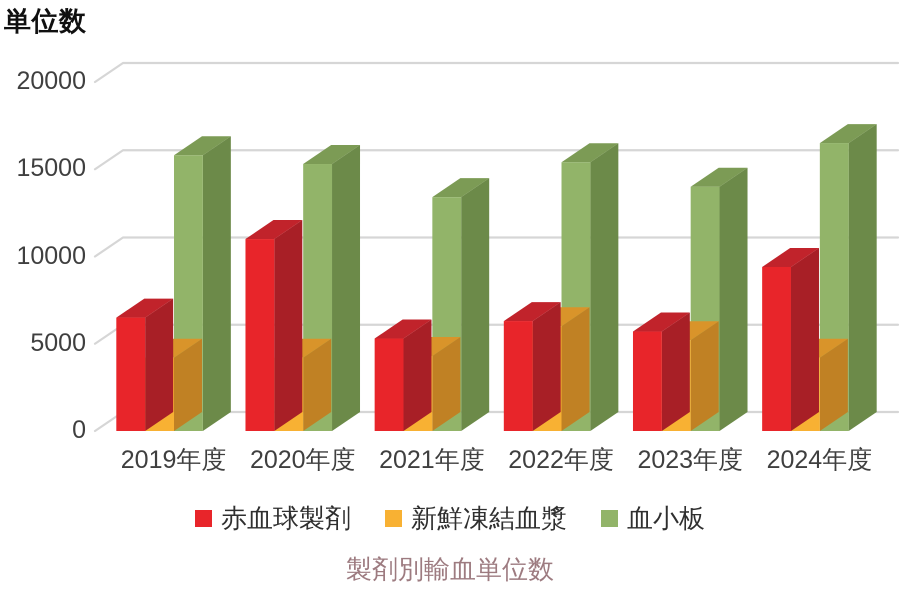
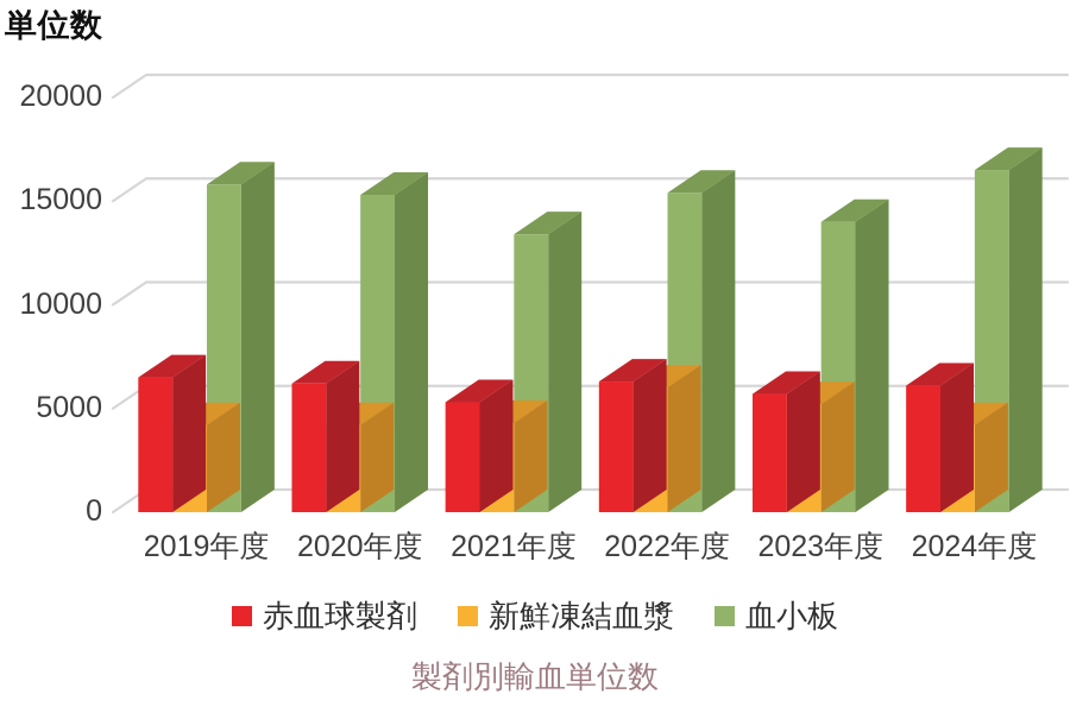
赤血球製剤/2020年度: 11000 -> 6200
赤血球製剤/2024年度: 9400 -> 6100
